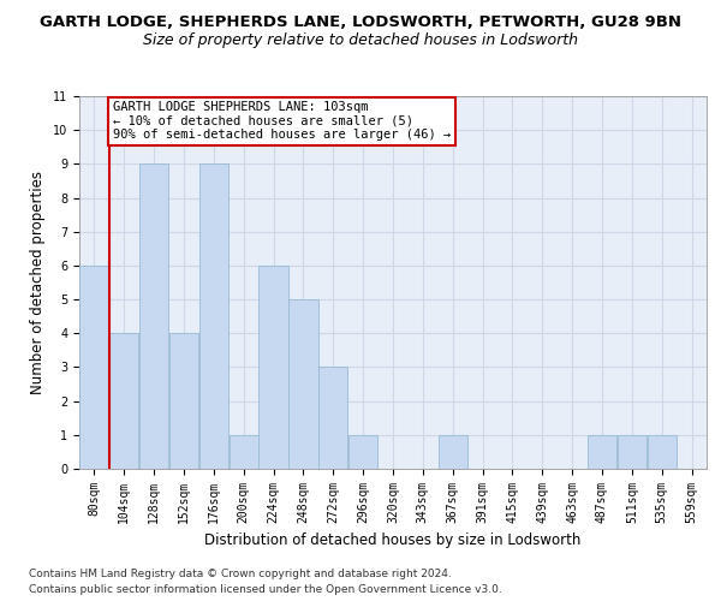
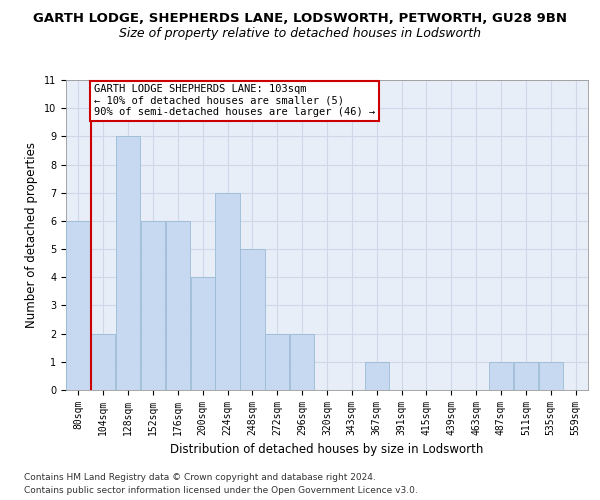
104sqm: 4 -> 2
152sqm: 4 -> 6
176sqm: 9 -> 6
200sqm: 1 -> 4
224sqm: 6 -> 7
272sqm: 3 -> 2
296sqm: 1 -> 2
